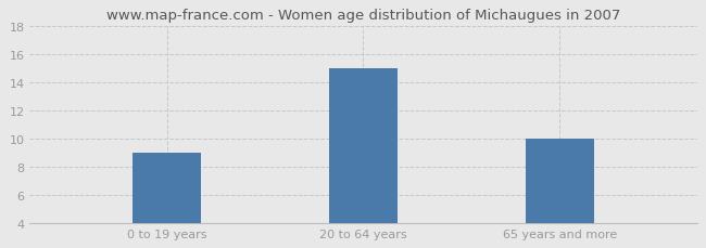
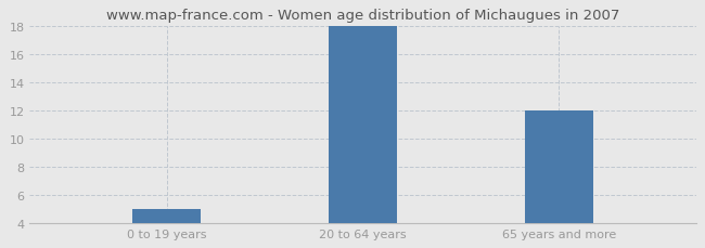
0 to 19 years: 9 -> 5
20 to 64 years: 15 -> 18
65 years and more: 10 -> 12
